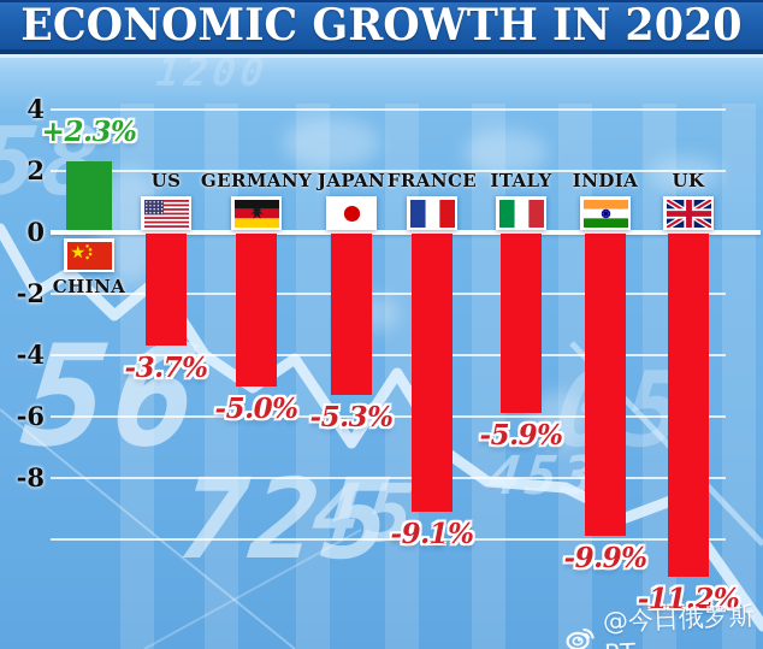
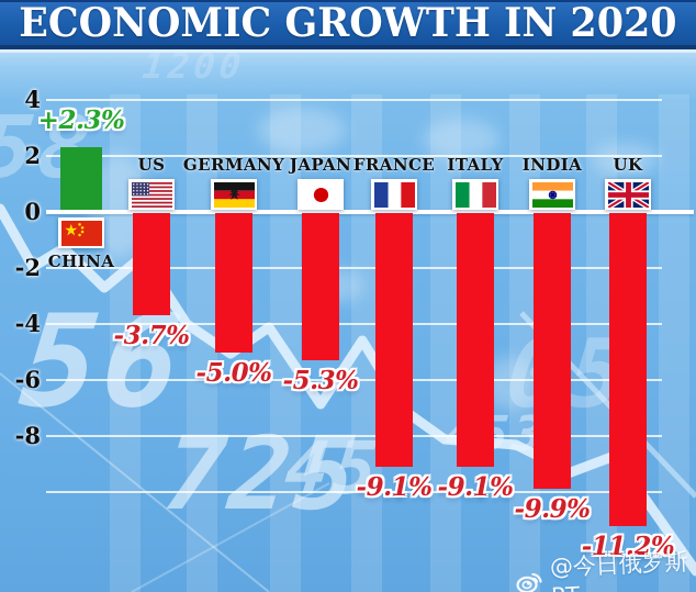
ITALY: -5.9% -> -9.1%
